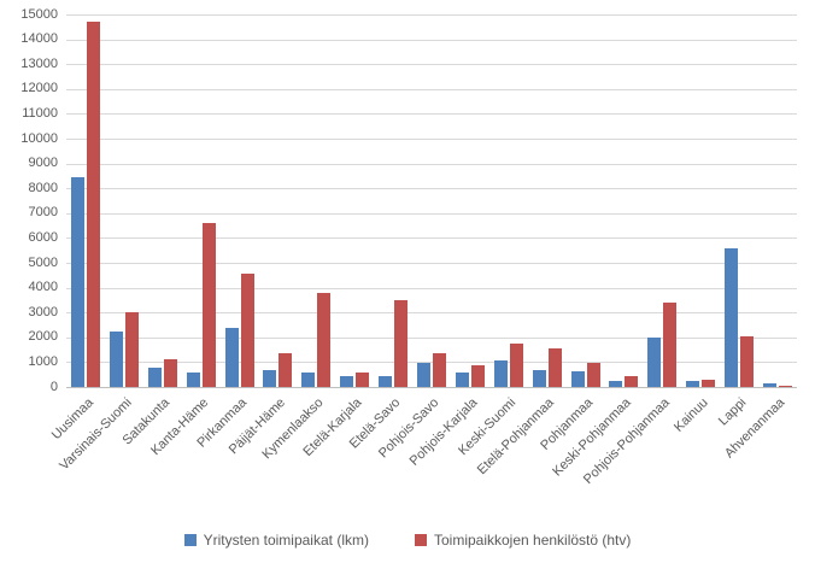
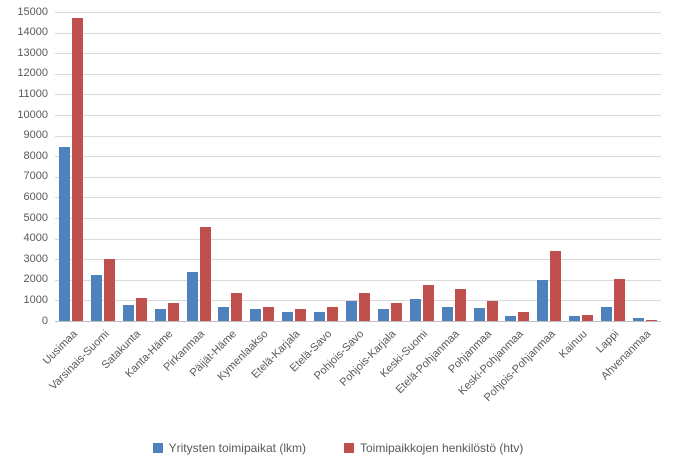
Toimipaikkojen henkilöstö (htv)/Kanta-Häme: 6600 -> 900
Toimipaikkojen henkilöstö (htv)/Kymenlaakso: 3800 -> 700
Toimipaikkojen henkilöstö (htv)/Etelä-Savo: 3500 -> 700
Yritysten toimipaikat (lkm)/Lappi: 5600 -> 700
